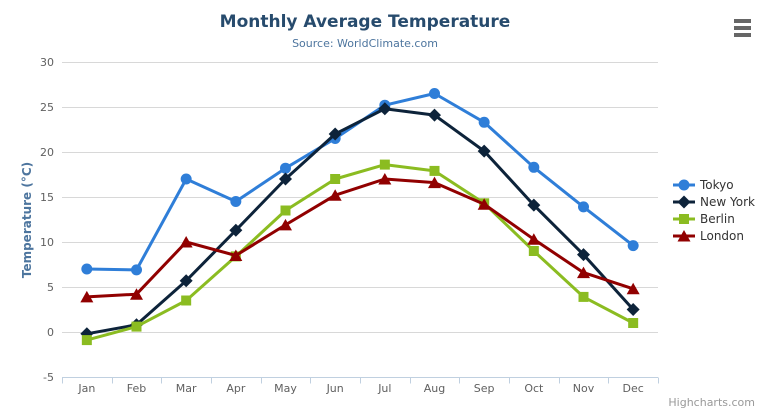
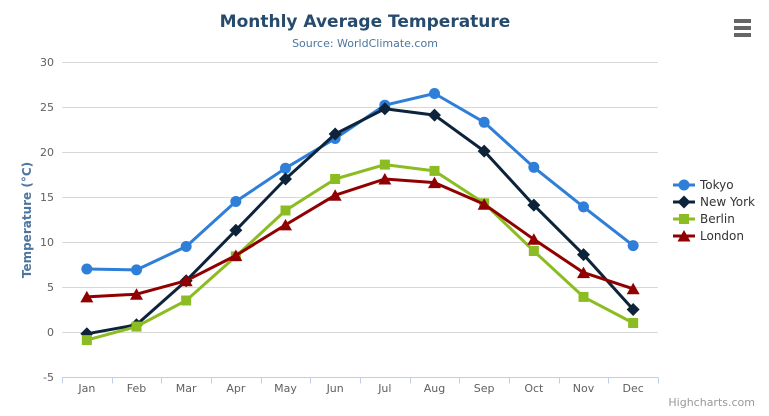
Tokyo/Mar: 17 -> 10
London/Mar: 10 -> 6
